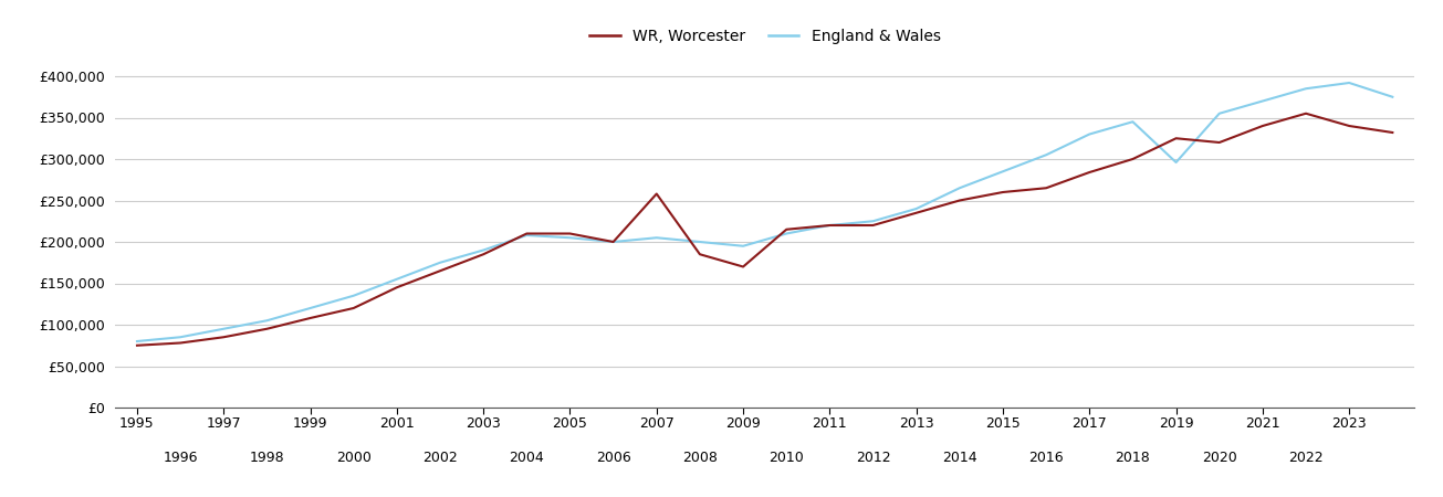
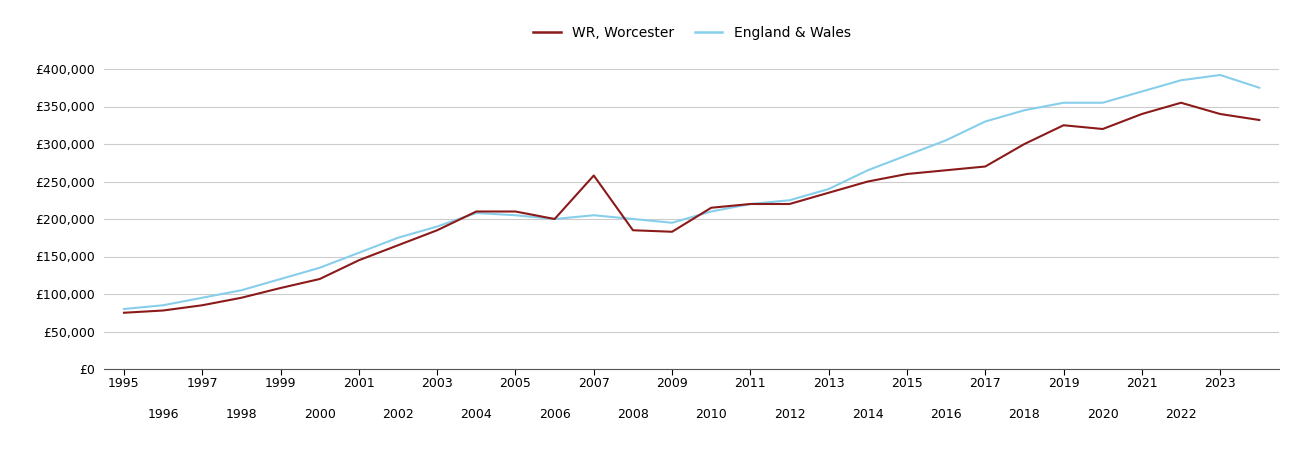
WR, Worcester/2009: £170,000 -> £183,000
WR, Worcester/2017: £284,000 -> £270,000
England & Wales/2019: £296,000 -> £355,000
